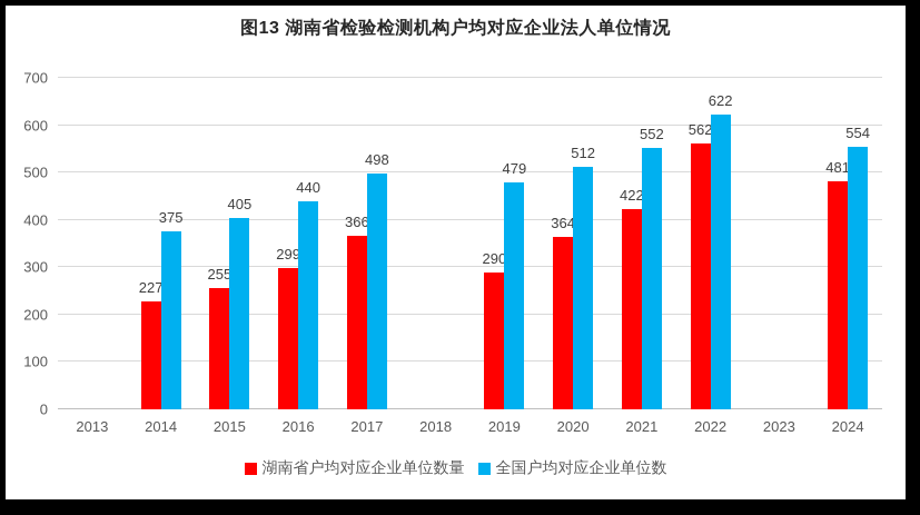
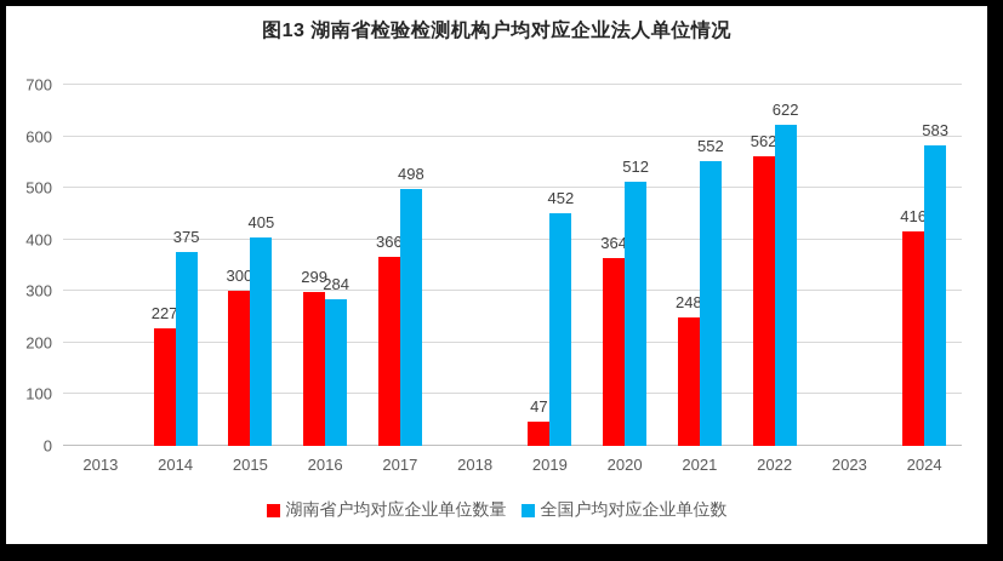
湖南省户均对应企业单位数量/2015: 255 -> 300
全国户均对应企业单位数/2016: 440 -> 284
湖南省户均对应企业单位数量/2019: 290 -> 47
全国户均对应企业单位数/2019: 479 -> 452
湖南省户均对应企业单位数量/2021: 422 -> 248
湖南省户均对应企业单位数量/2024: 481 -> 416
全国户均对应企业单位数/2024: 554 -> 583
